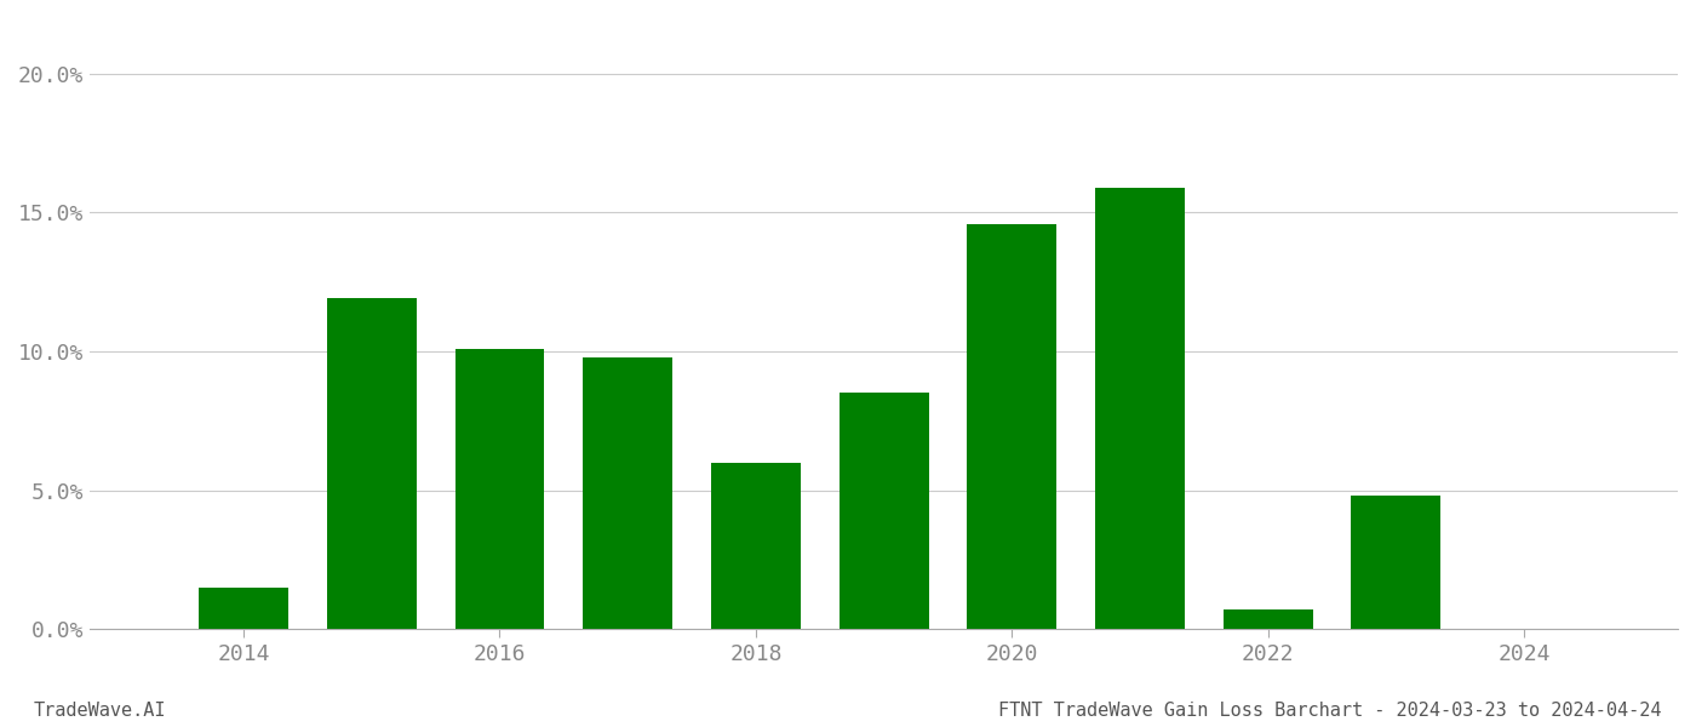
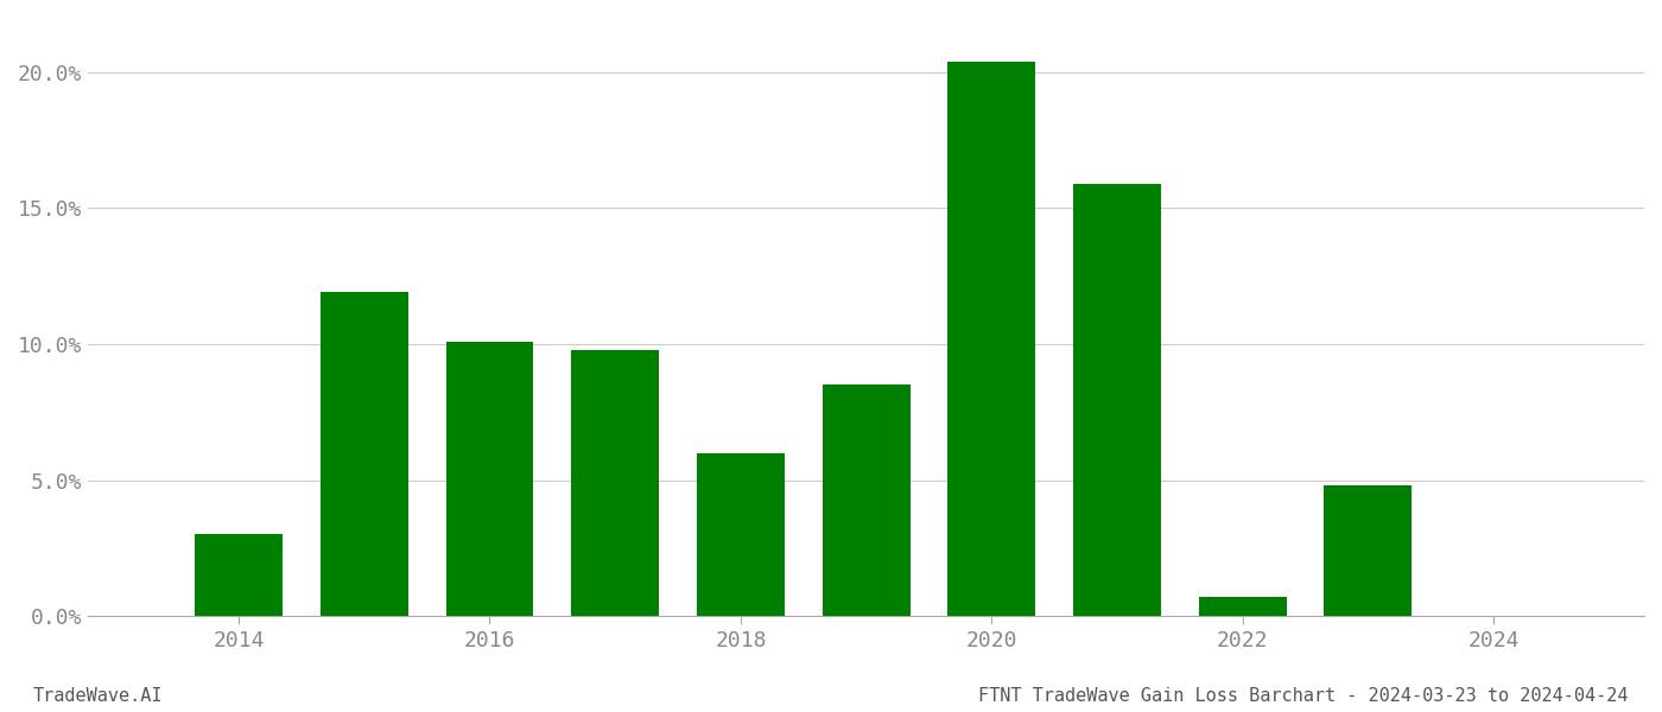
2014: 1.5% -> 3.0%
2020: 14.6% -> 20.4%
